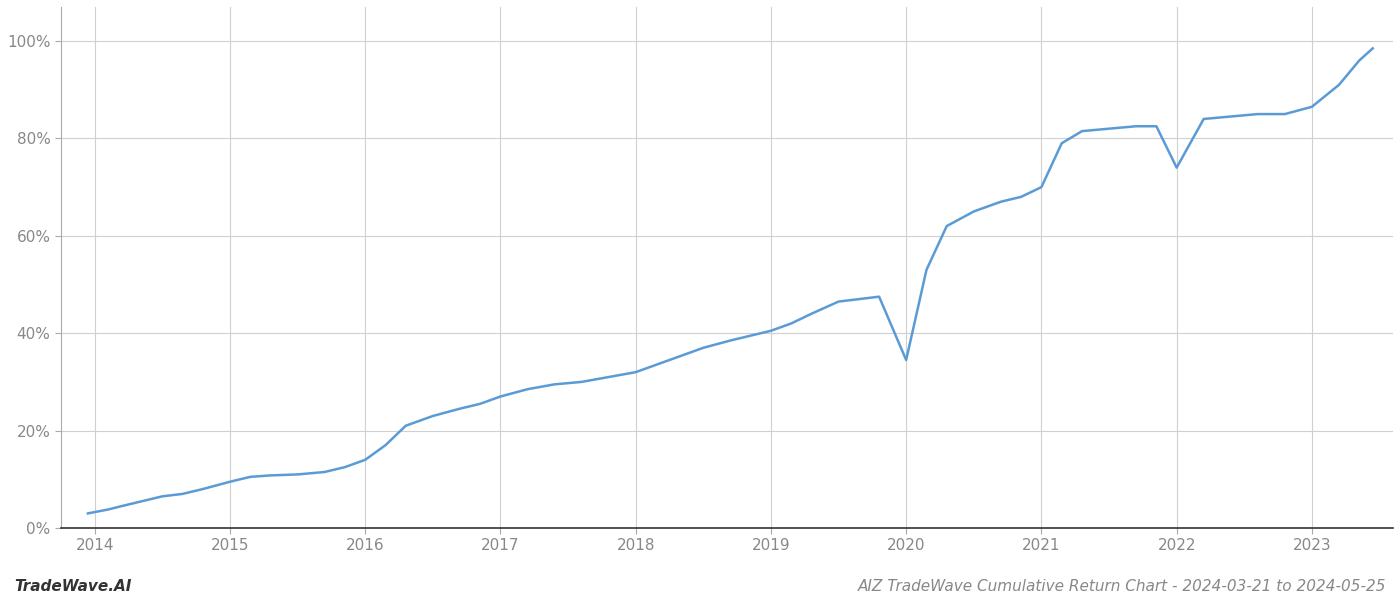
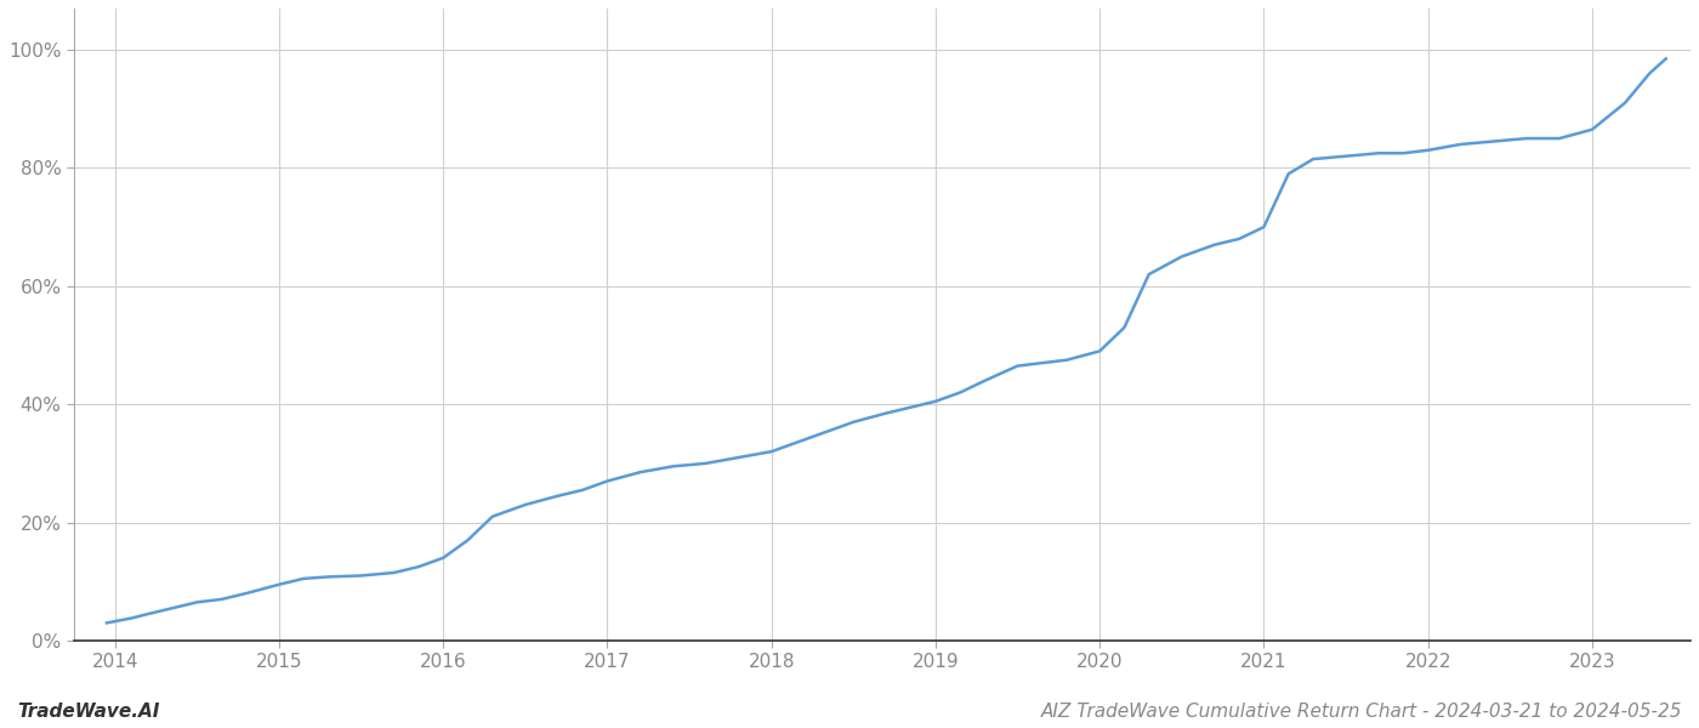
2020: 34.5% -> 49.0%
2022: 74.0% -> 83.0%
